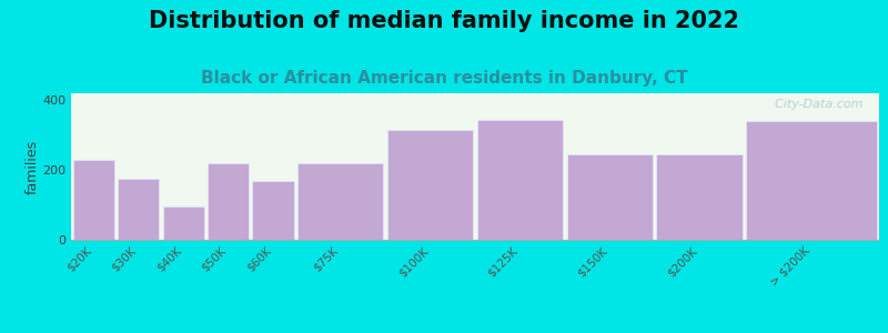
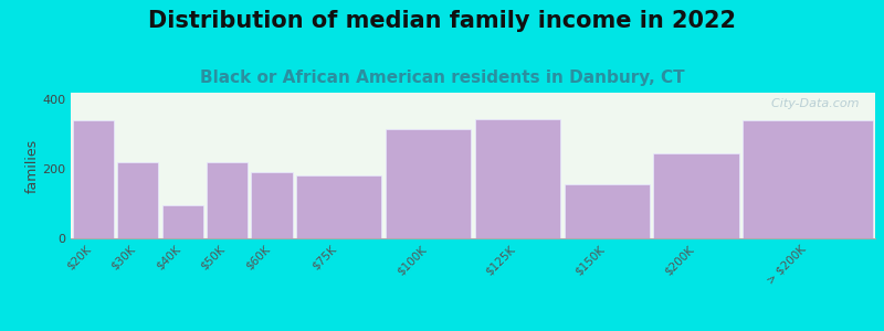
$20K: 230 -> 340
$30K: 175 -> 220
$60K: 170 -> 190
$75K: 220 -> 180
$150K: 245 -> 155
